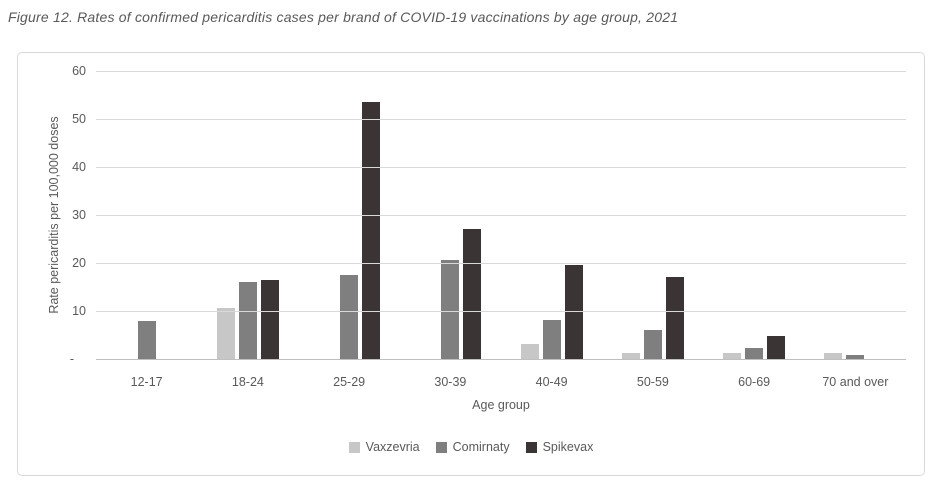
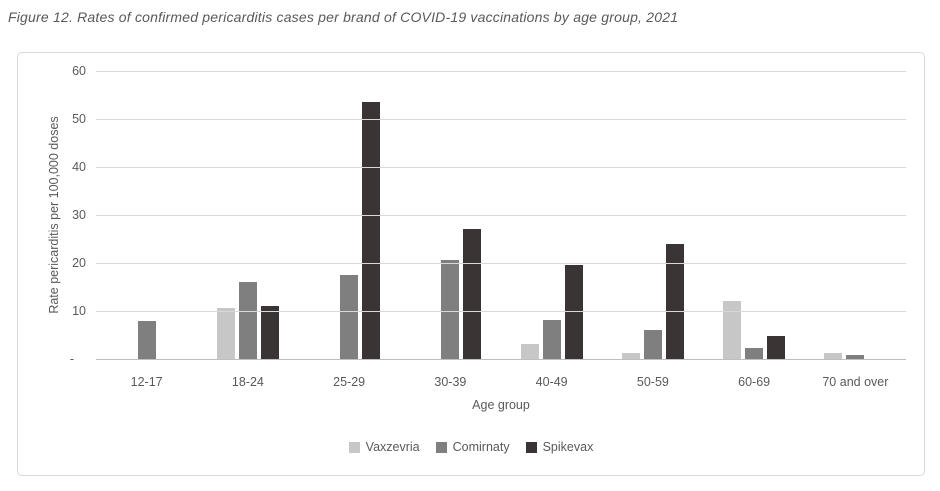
Spikevax/18-24: 16 -> 11
Spikevax/50-59: 17 -> 24
Vaxzevria/60-69: 1 -> 12
